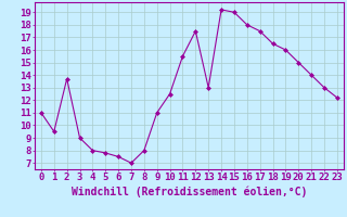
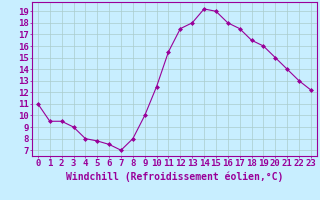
2: 13.7 -> 9.5
9: 11.0 -> 10.0
13: 13.0 -> 18.0
